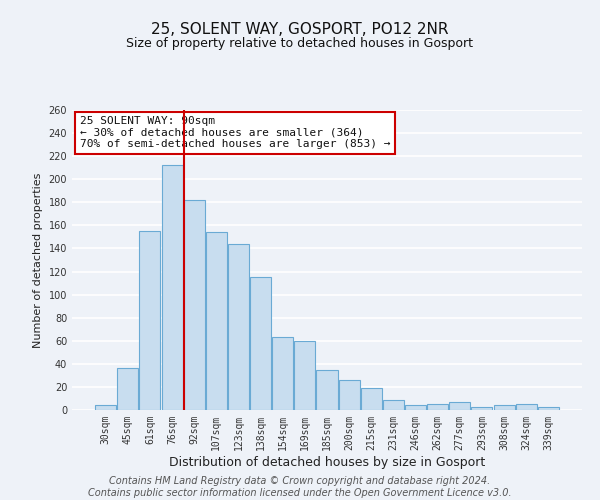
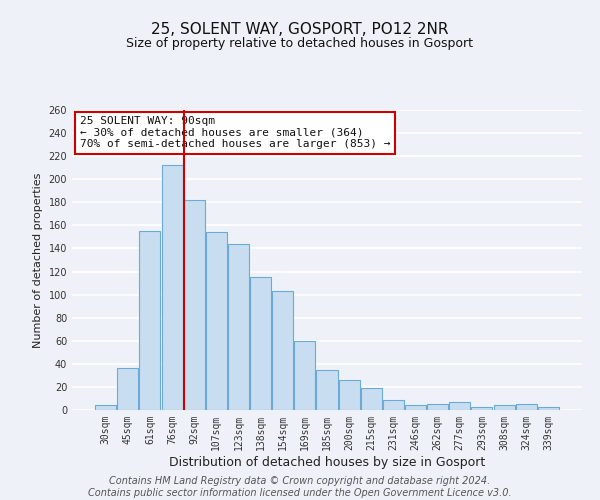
154sqm: 63 -> 103
